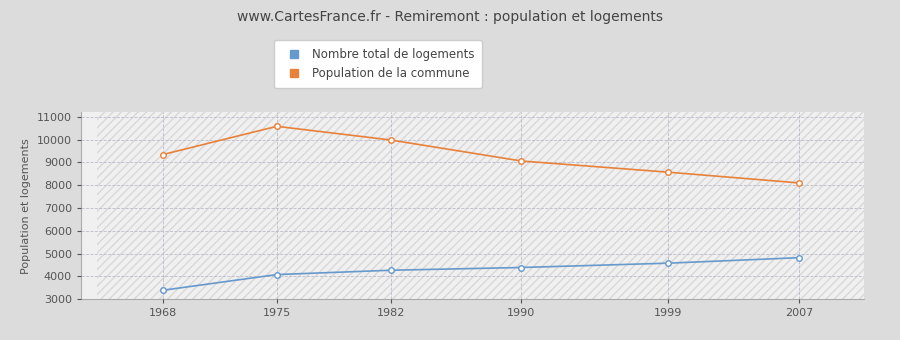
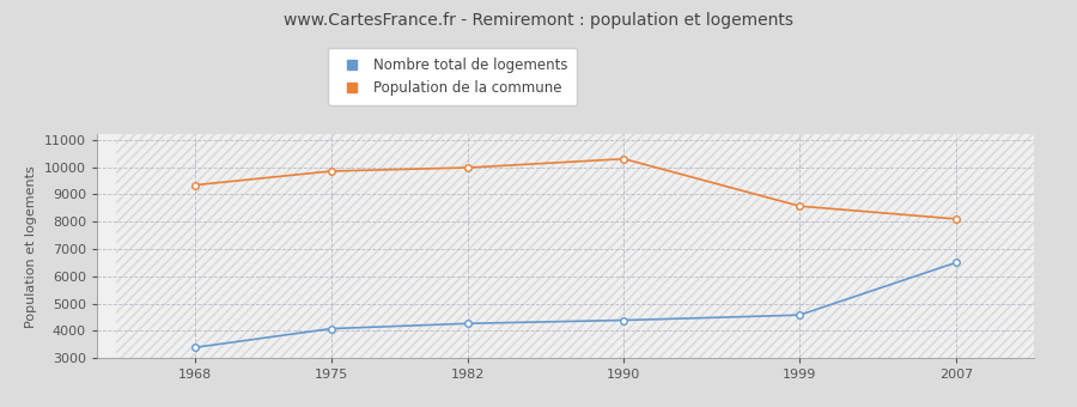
Population de la commune/1975: 10580 -> 9850
Population de la commune/1990: 9060 -> 10300
Nombre total de logements/2007: 4820 -> 6500
